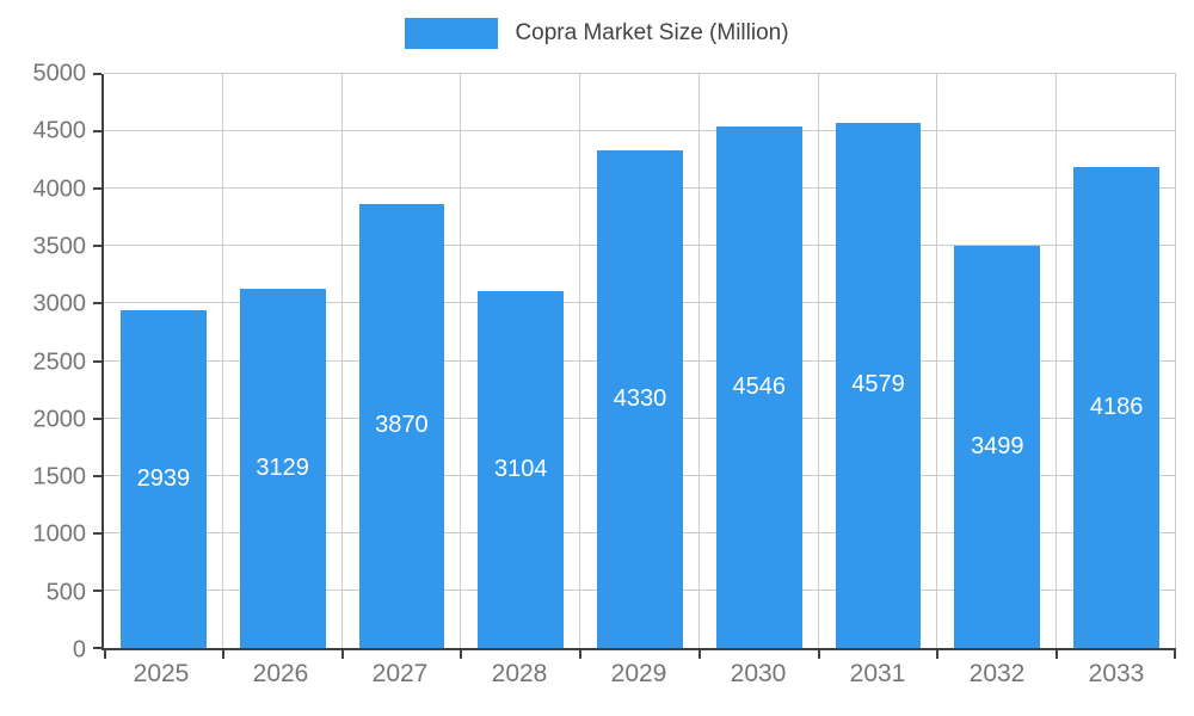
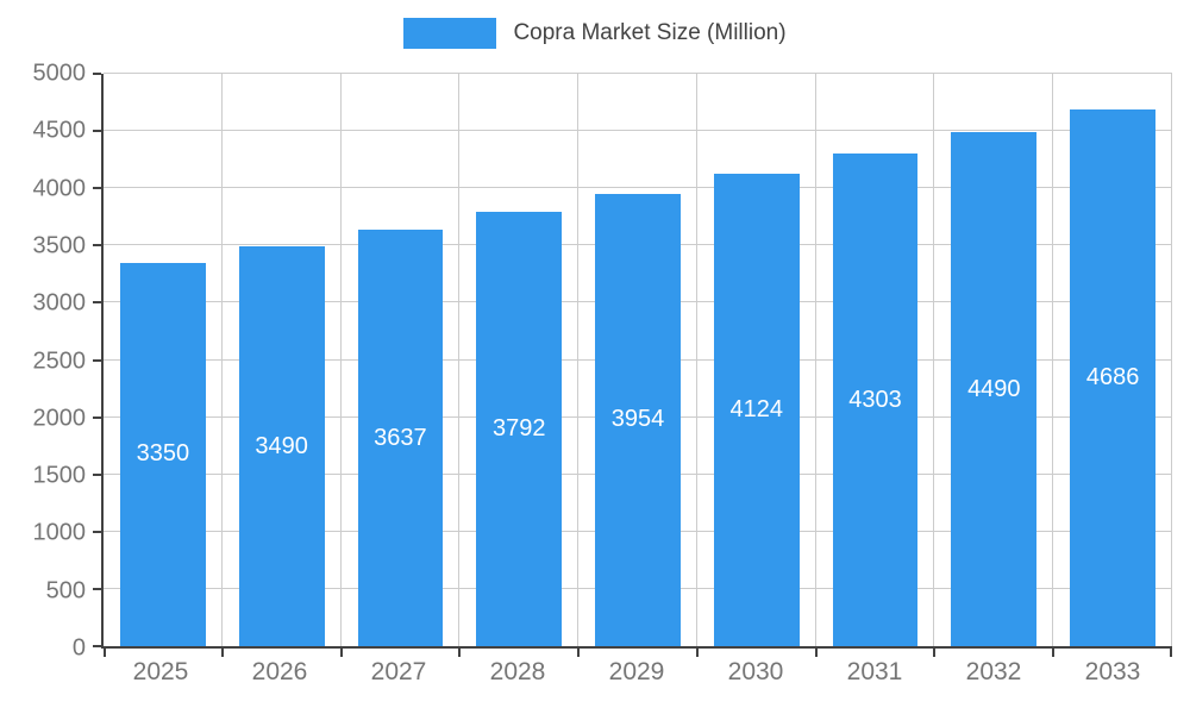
2025: 2939 -> 3350
2026: 3129 -> 3490
2027: 3870 -> 3637
2028: 3104 -> 3792
2029: 4330 -> 3954
2030: 4546 -> 4124
2031: 4579 -> 4303
2032: 3499 -> 4490
2033: 4186 -> 4686
